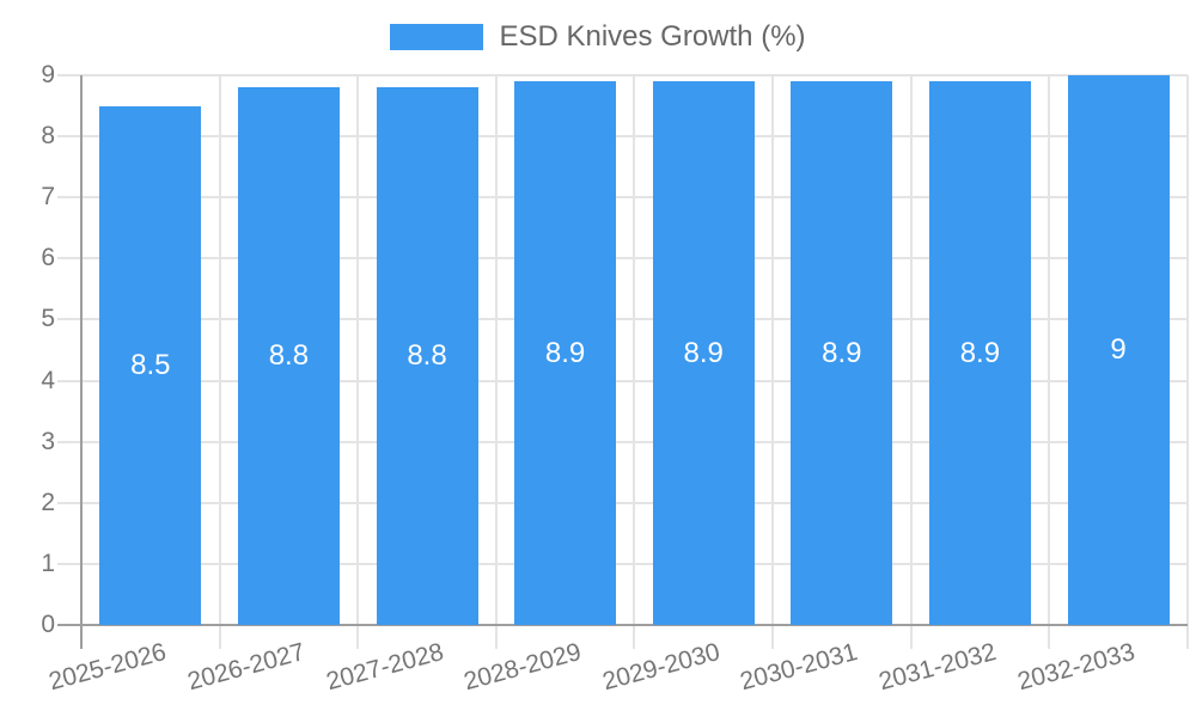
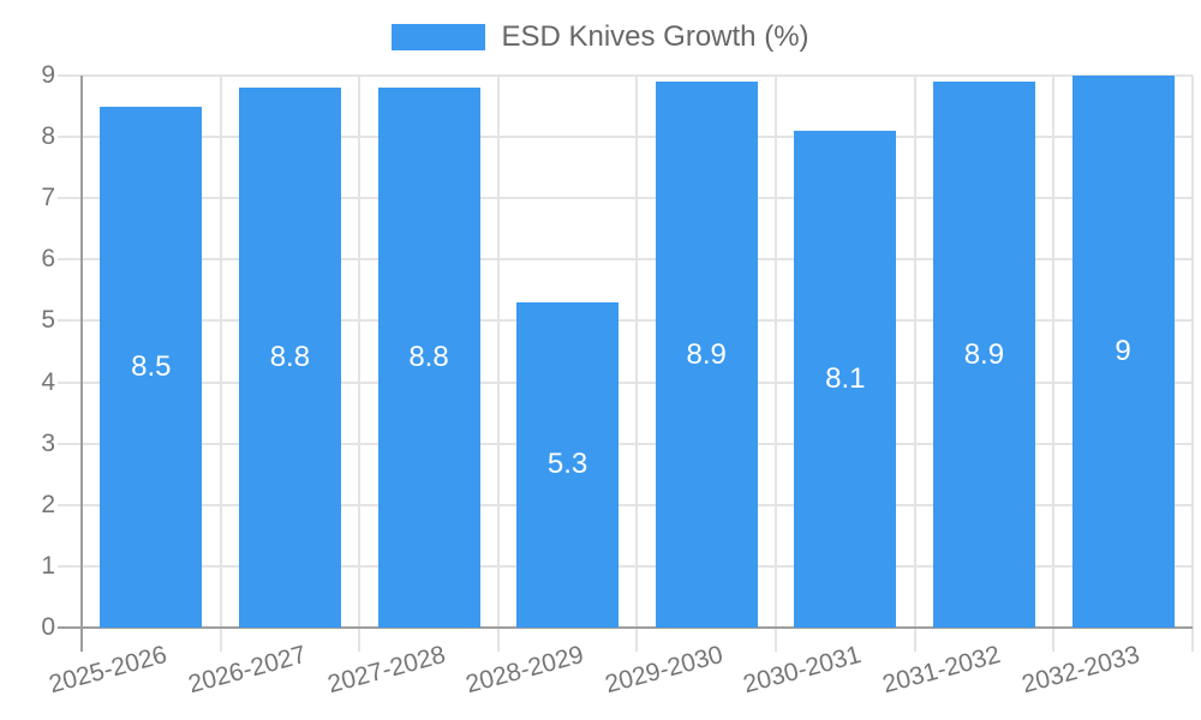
2028-2029: 8.9 -> 5.3
2030-2031: 8.9 -> 8.1
